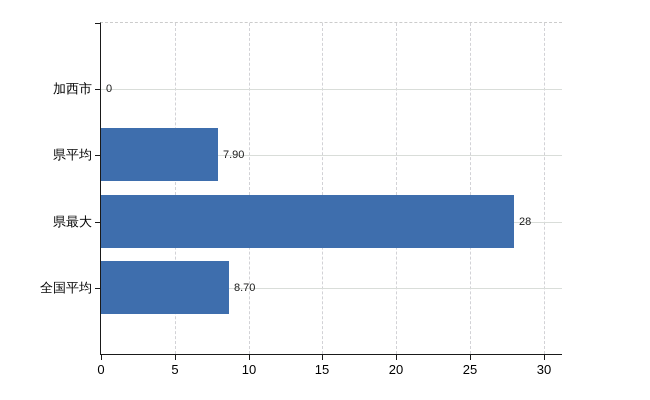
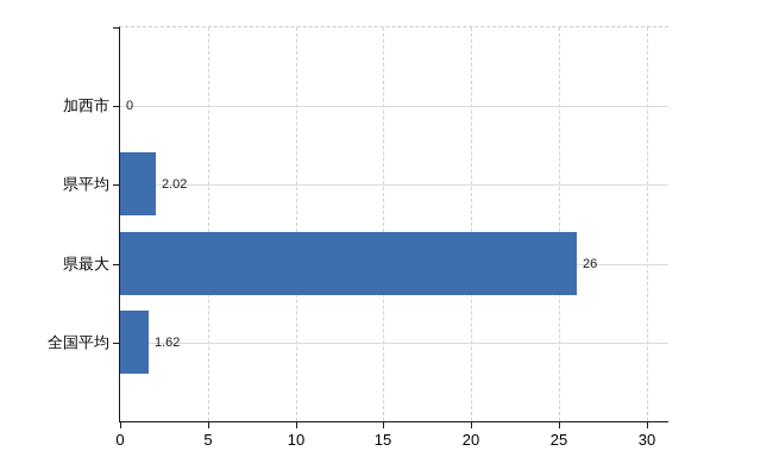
県平均: 7.90 -> 2.02
県最大: 28 -> 26
全国平均: 8.70 -> 1.62
